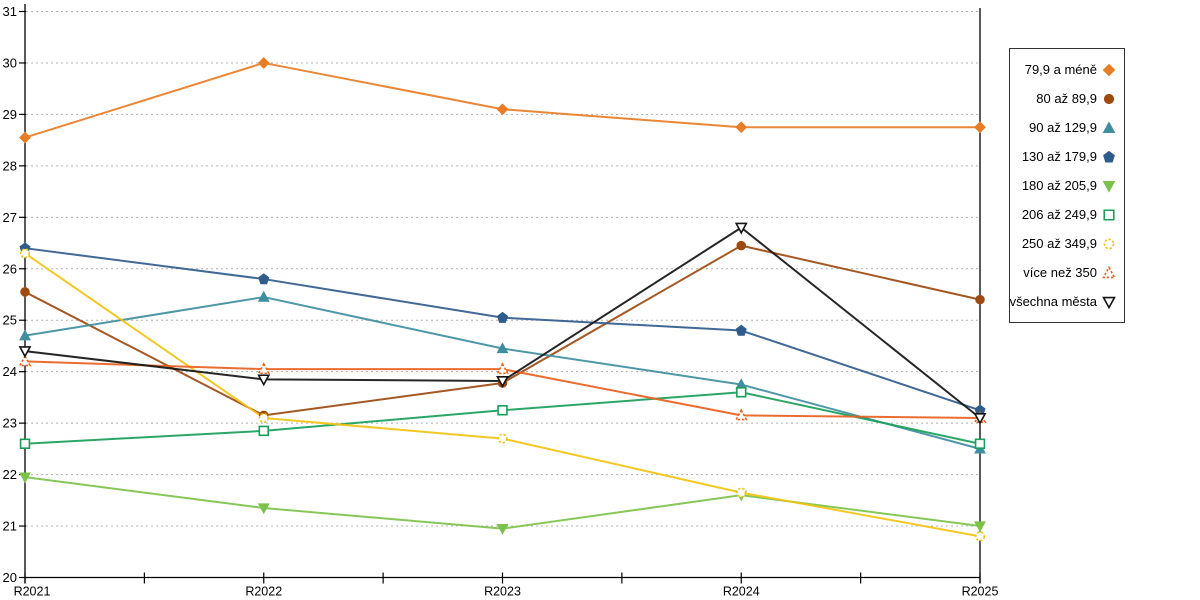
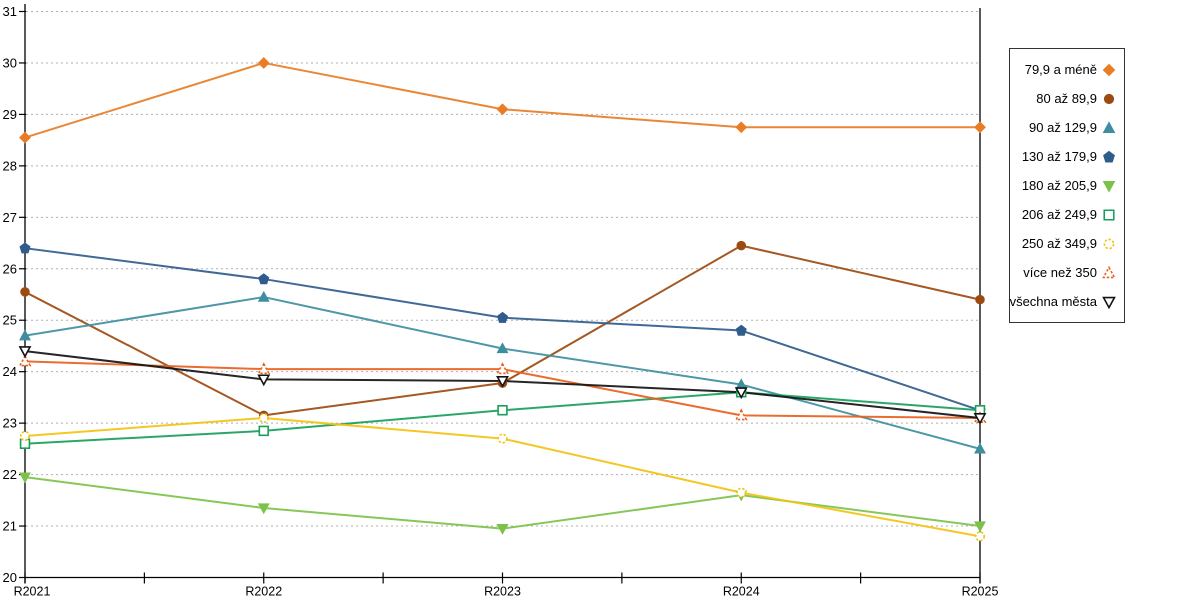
250 až 349,9/R2021: 26.3 -> 22.8
všechna města/R2024: 26.8 -> 23.6
206 až 249,9/R2025: 22.6 -> 23.2
